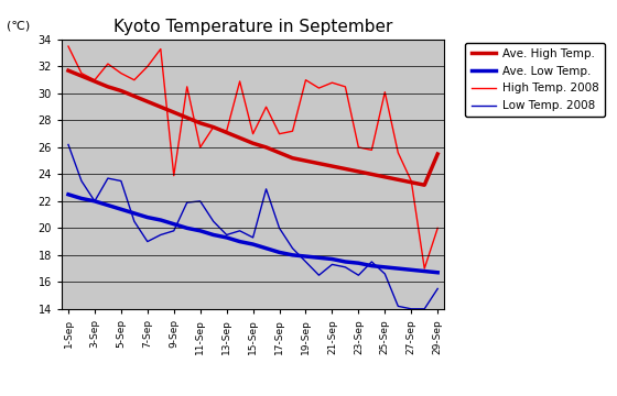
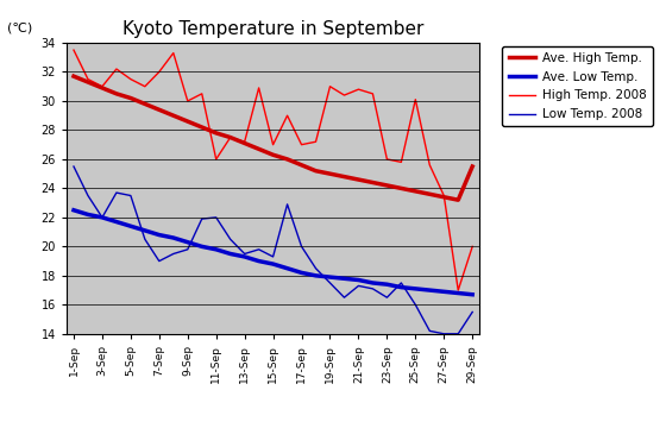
Low Temp. 2008/1-Sep: 26.2 -> 25.5
High Temp. 2008/9-Sep: 23.9 -> 30.0
Low Temp. 2008/25-Sep: 16.6 -> 16.0
